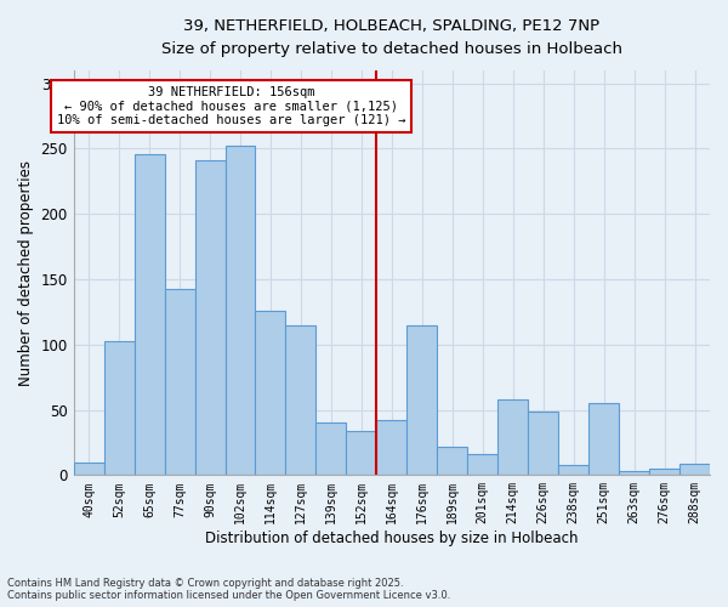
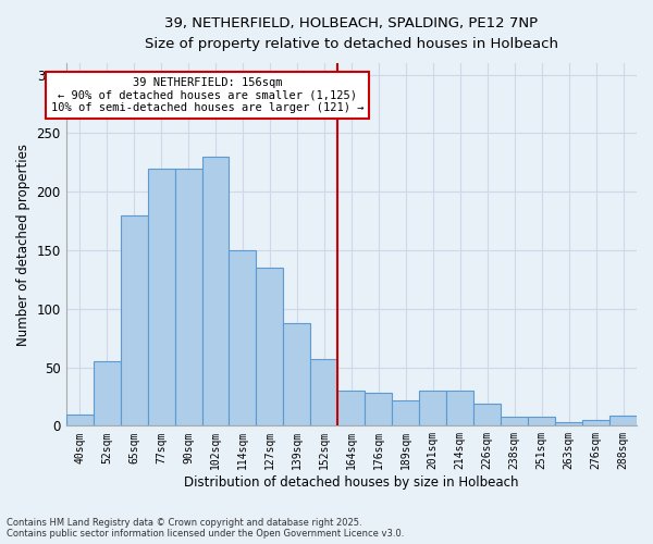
52sqm: 103 -> 55
65sqm: 246 -> 180
77sqm: 143 -> 220
90sqm: 241 -> 220
102sqm: 252 -> 230
114sqm: 126 -> 150
127sqm: 115 -> 135
139sqm: 40 -> 88
152sqm: 34 -> 57
164sqm: 42 -> 30
176sqm: 115 -> 28
201sqm: 16 -> 30
214sqm: 58 -> 30
226sqm: 49 -> 19
251sqm: 55 -> 8
